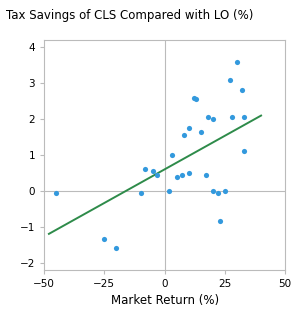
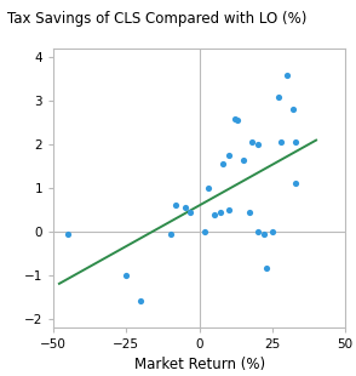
−25: -1.35 -> -1.00
